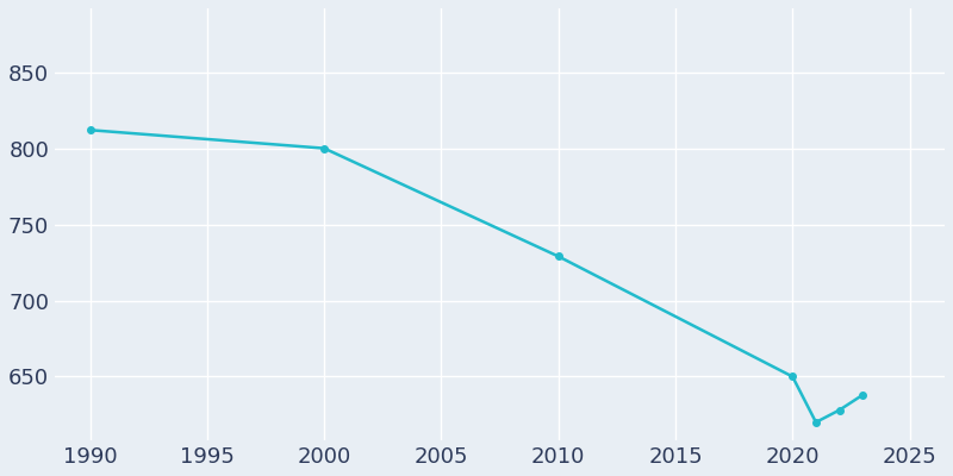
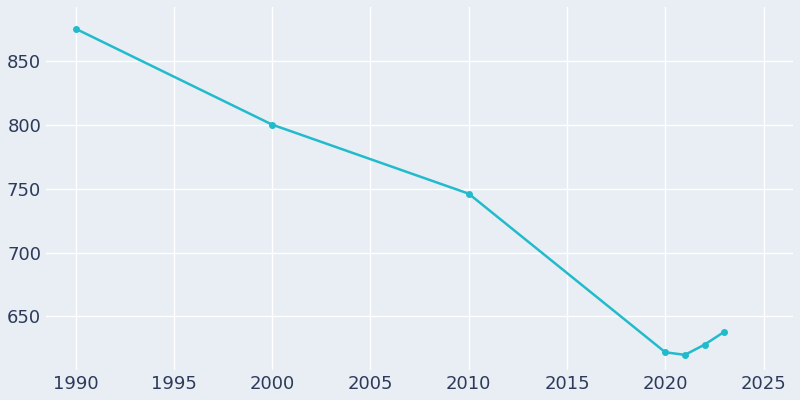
1990: 812 -> 875
2010: 729 -> 746
2020: 650 -> 622
